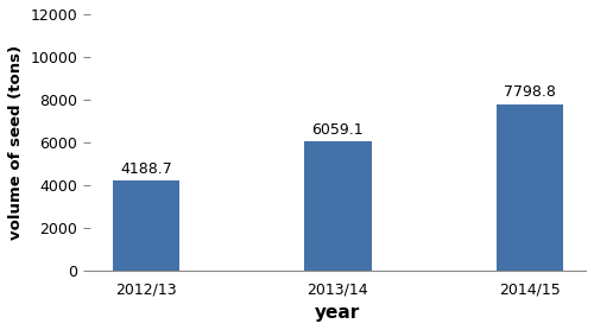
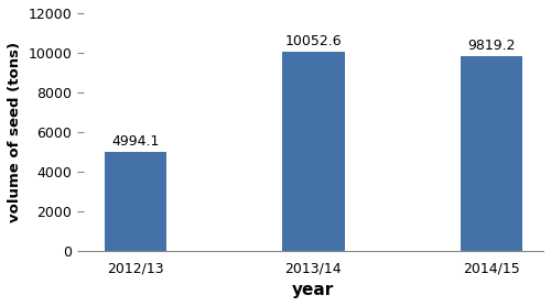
2012/13: 4188.7 -> 4994.1
2013/14: 6059.1 -> 10052.6
2014/15: 7798.8 -> 9819.2
